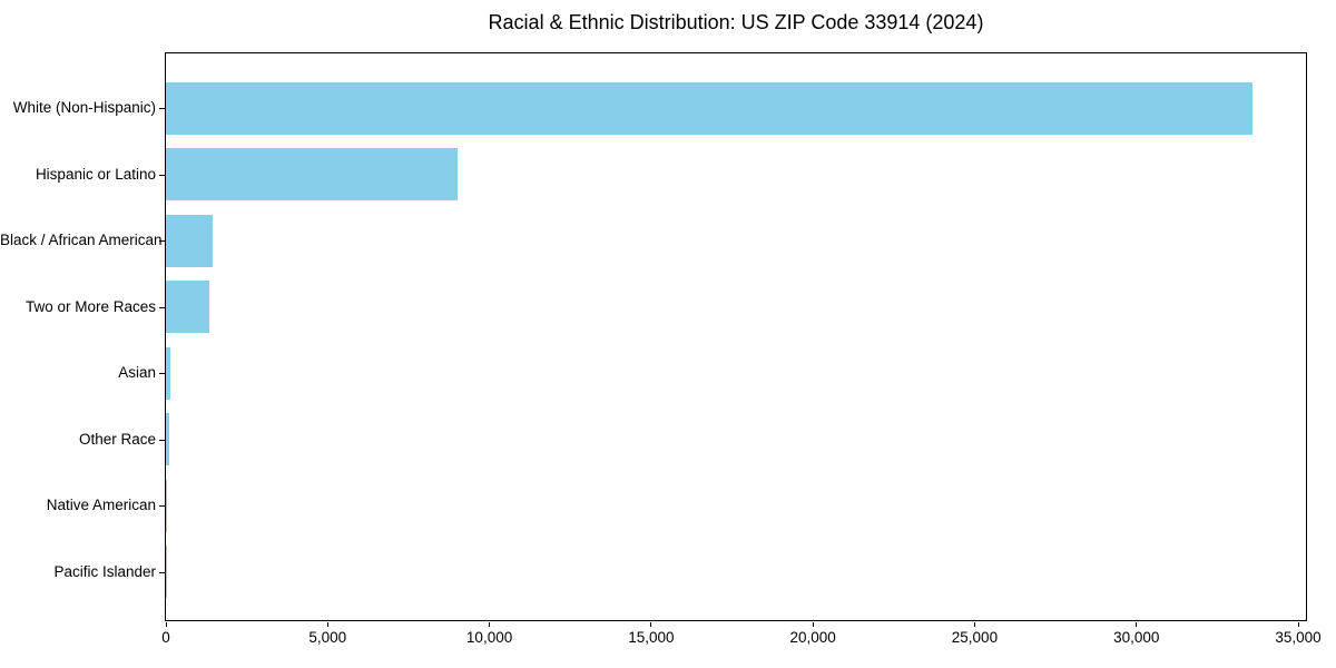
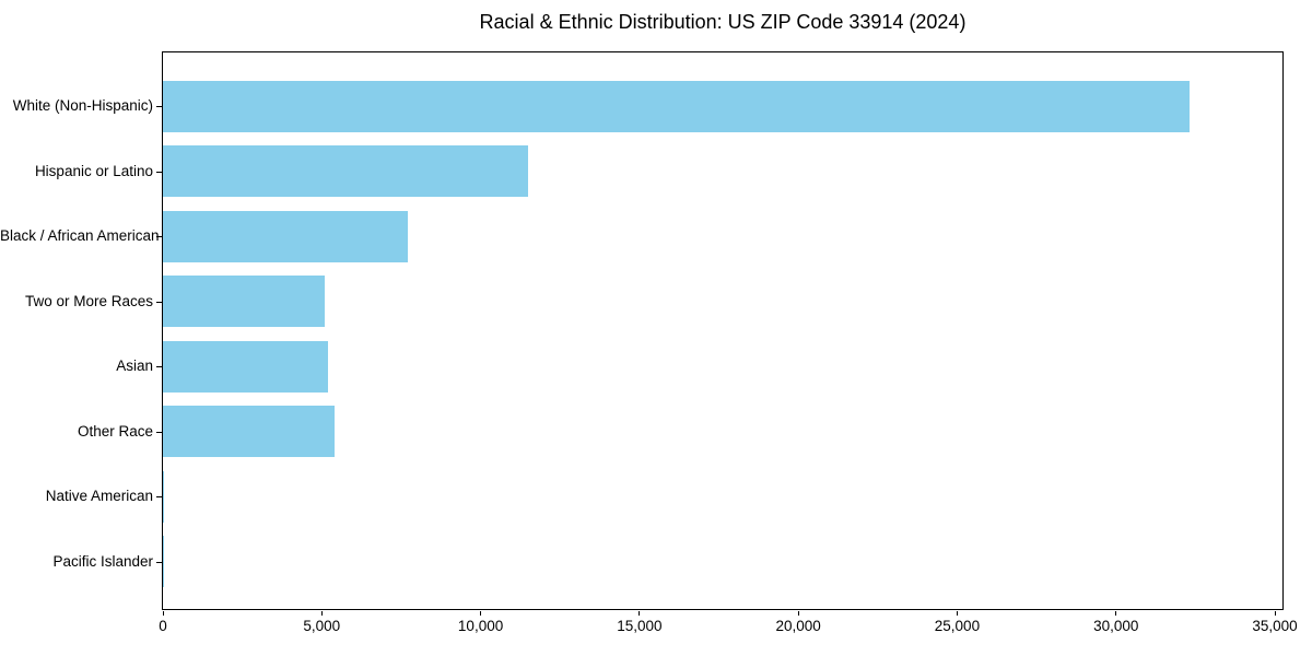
White (Non-Hispanic): 33600 -> 32300
Hispanic or Latino: 9000 -> 11500
Black / African American: 1400 -> 7700
Two or More Races: 1300 -> 5100
Asian: 100 -> 5200
Other Race: 100 -> 5400
